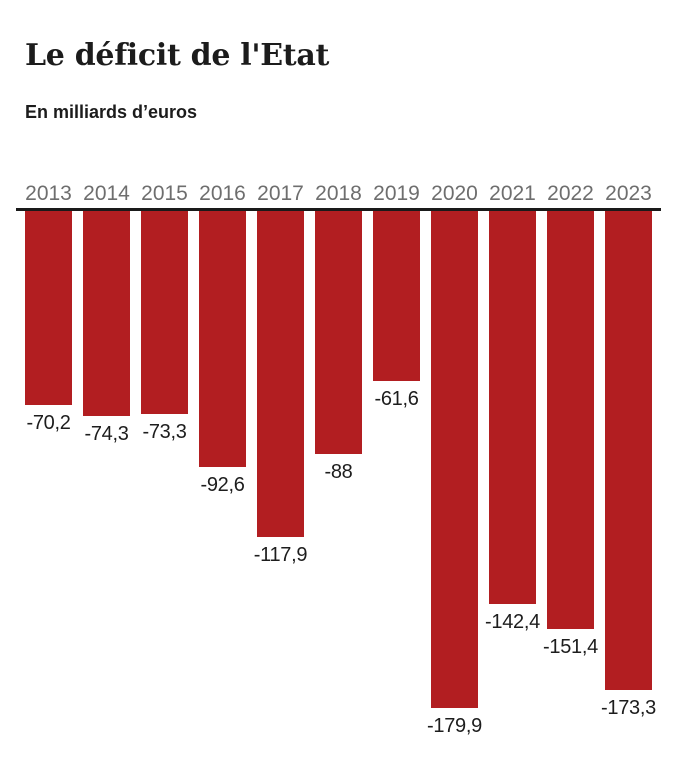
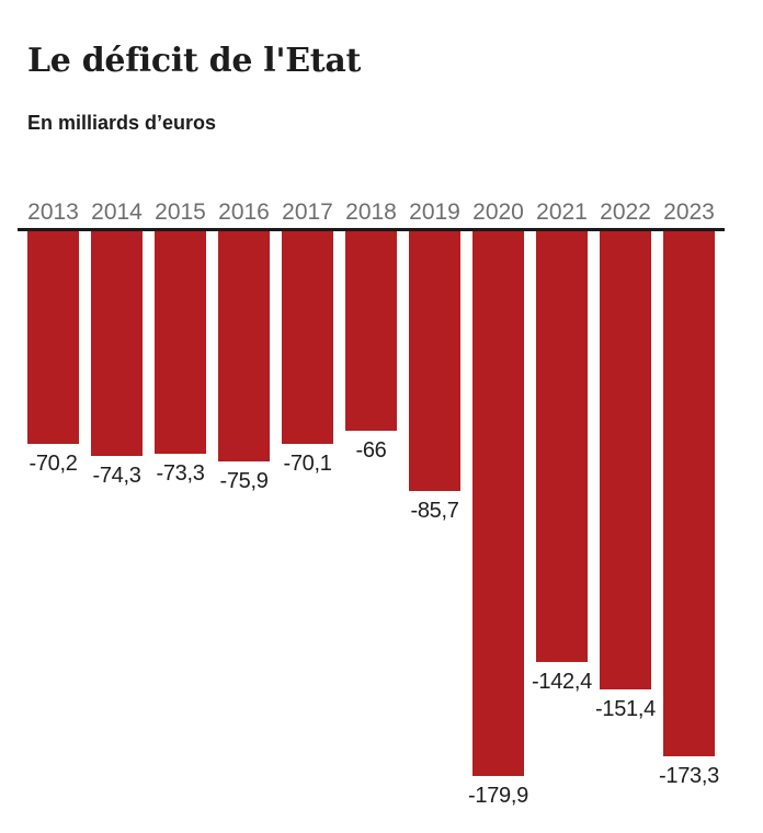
2016: -92,6 -> -75,9
2017: -117,9 -> -70,1
2018: -88 -> -66
2019: -61,6 -> -85,7
